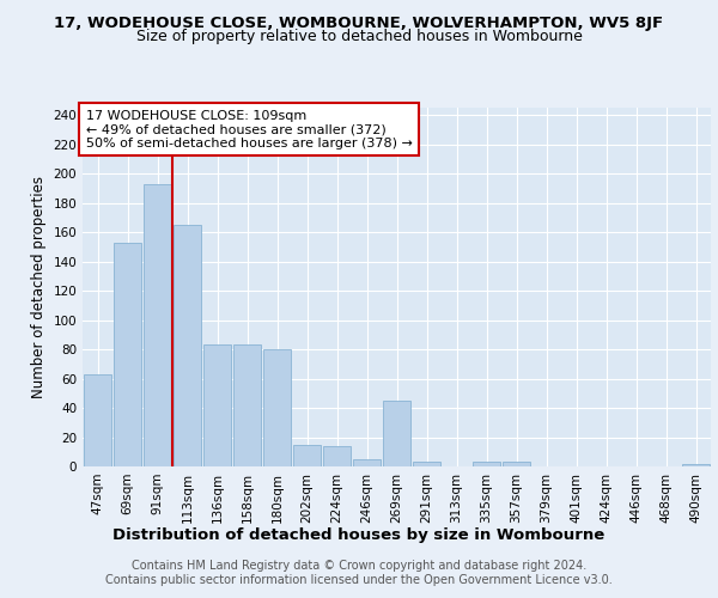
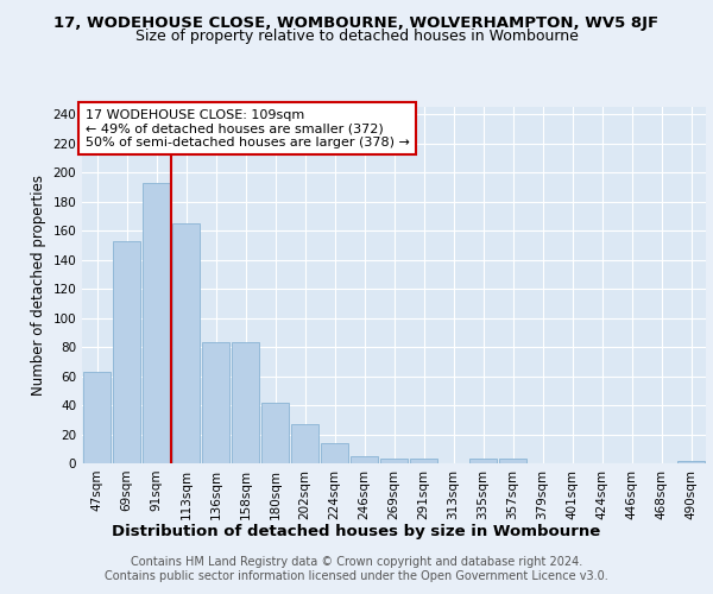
180sqm: 80 -> 42
202sqm: 15 -> 27
269sqm: 45 -> 3
